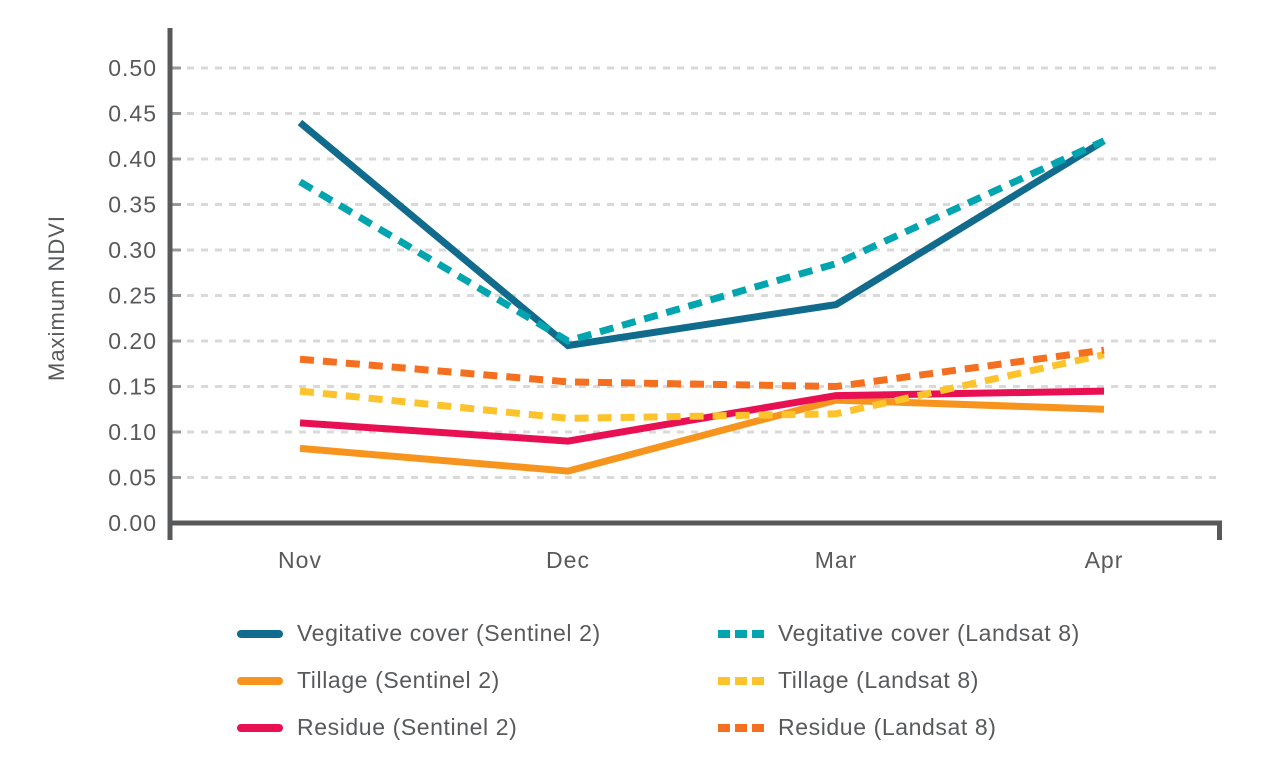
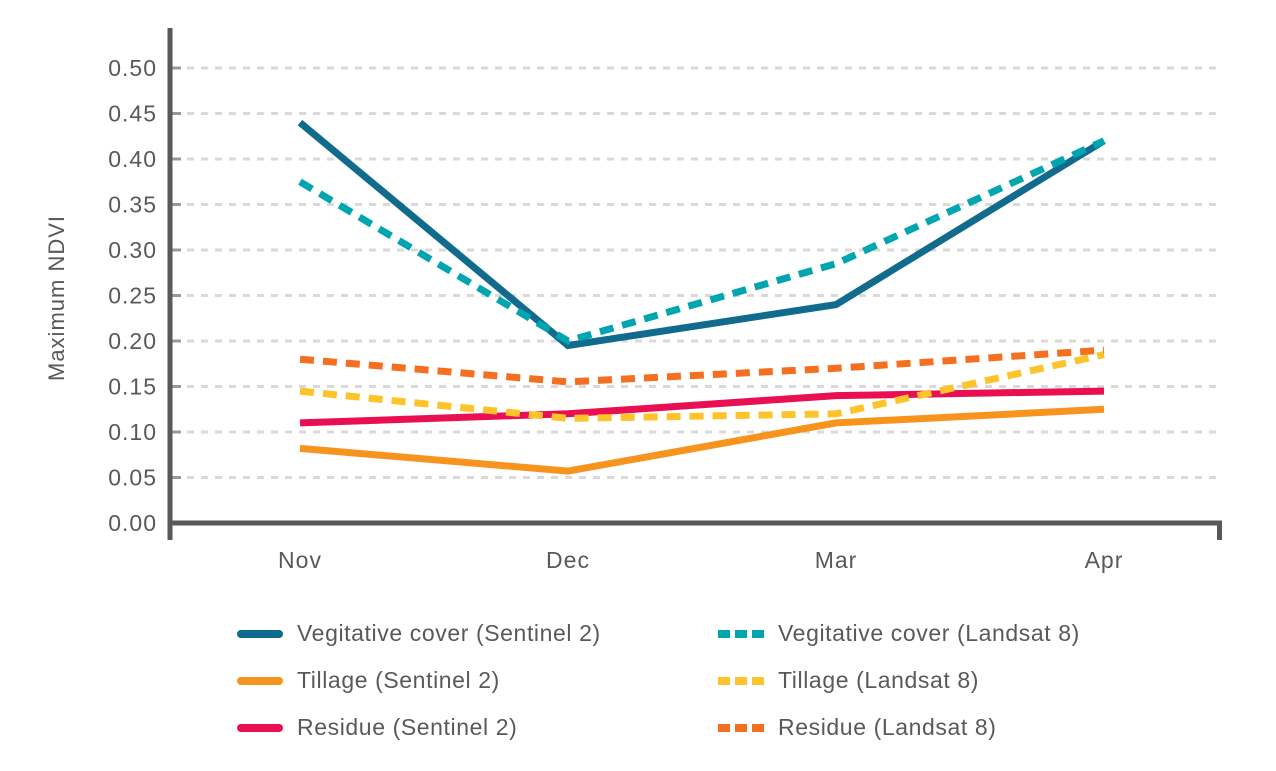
Residue (Sentinel 2)/Dec: 0.09 -> 0.12
Tillage (Sentinel 2)/Mar: 0.14 -> 0.11
Residue (Landsat 8)/Mar: 0.15 -> 0.17
